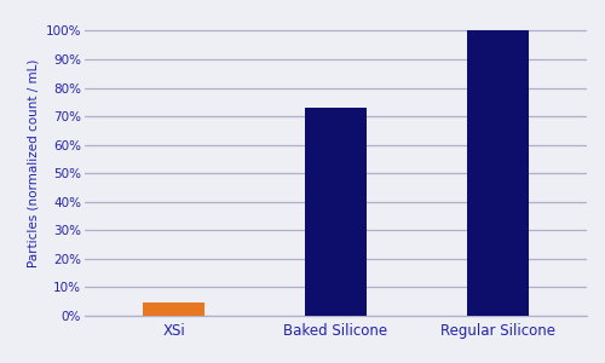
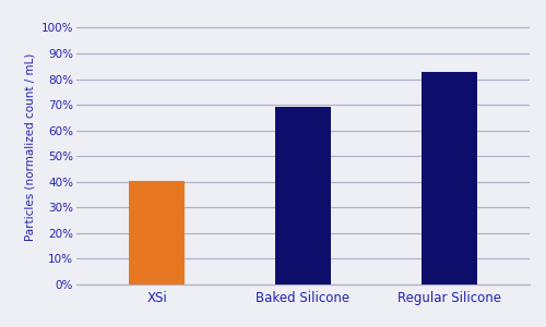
XSi: 4.5% -> 40.5%
Baked Silicone: 73.0% -> 69.0%
Regular Silicone: 100.0% -> 83.0%
